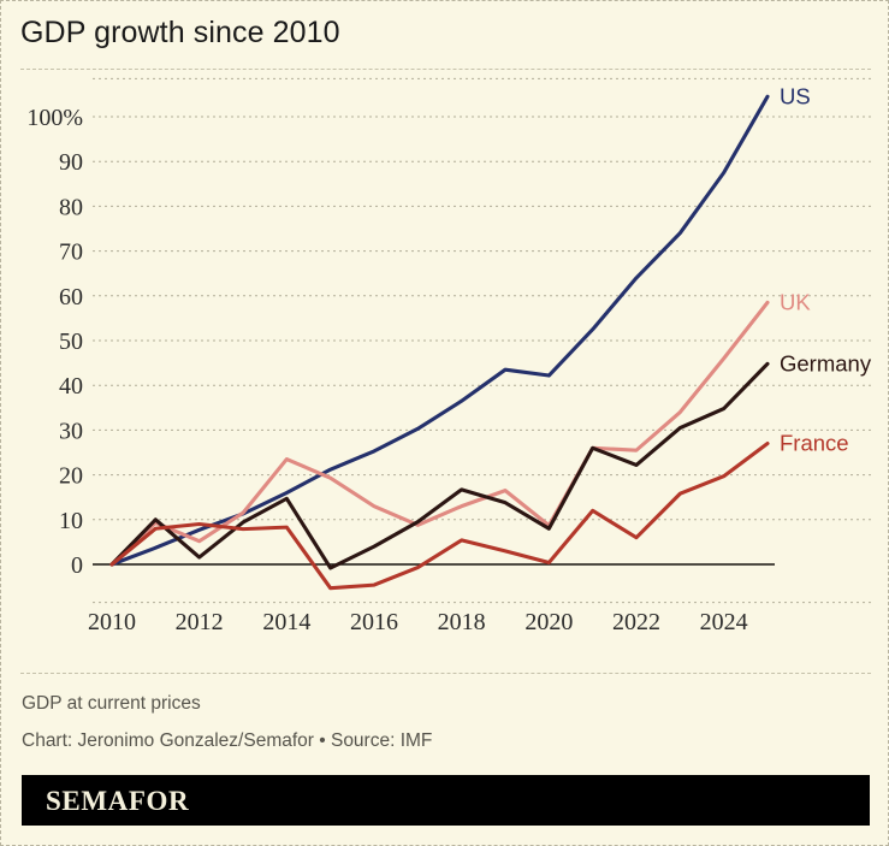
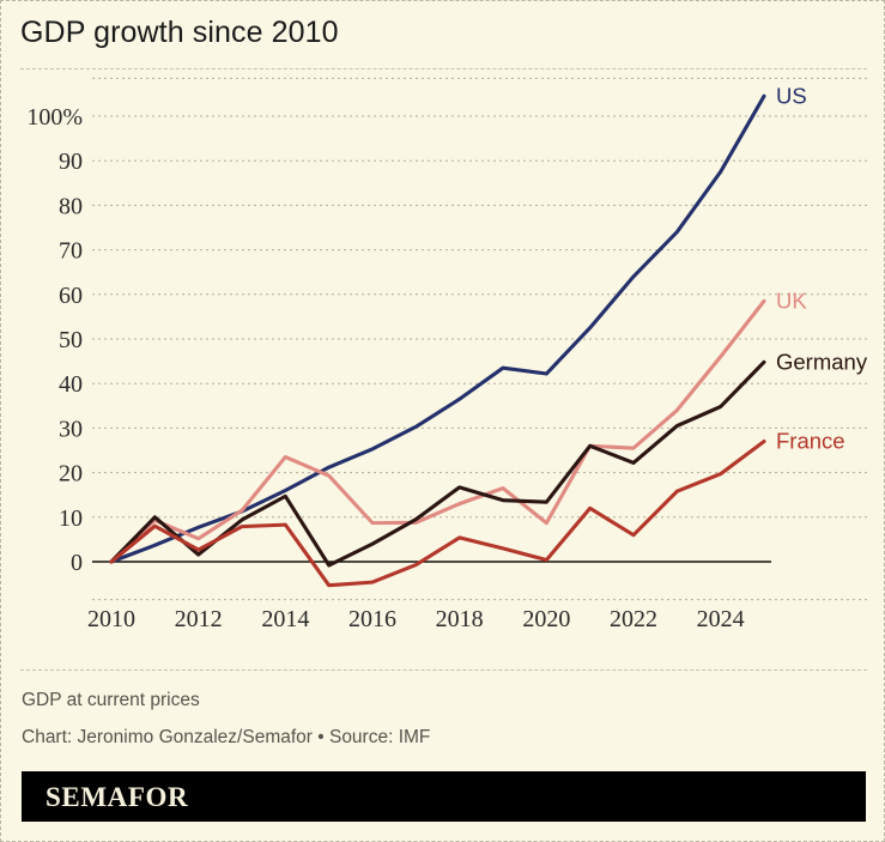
France/2012: 9% -> 3%
UK/2016: 13% -> 9%
Germany/2020: 8% -> 13%
